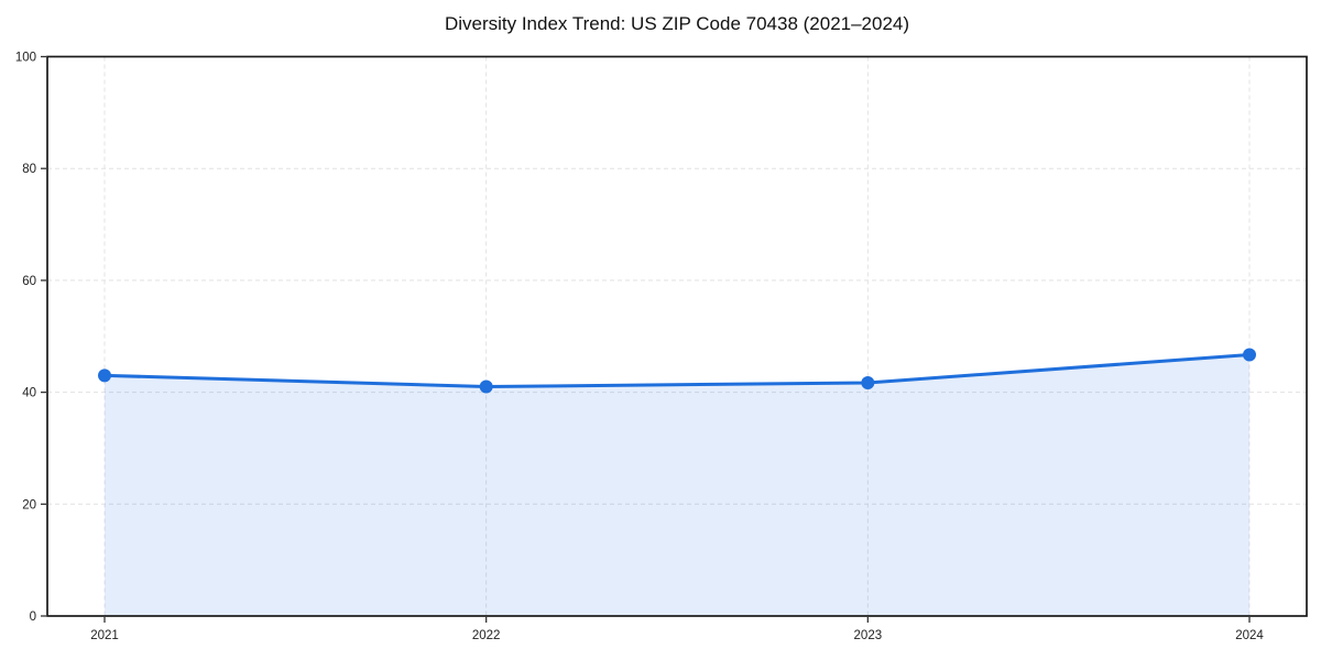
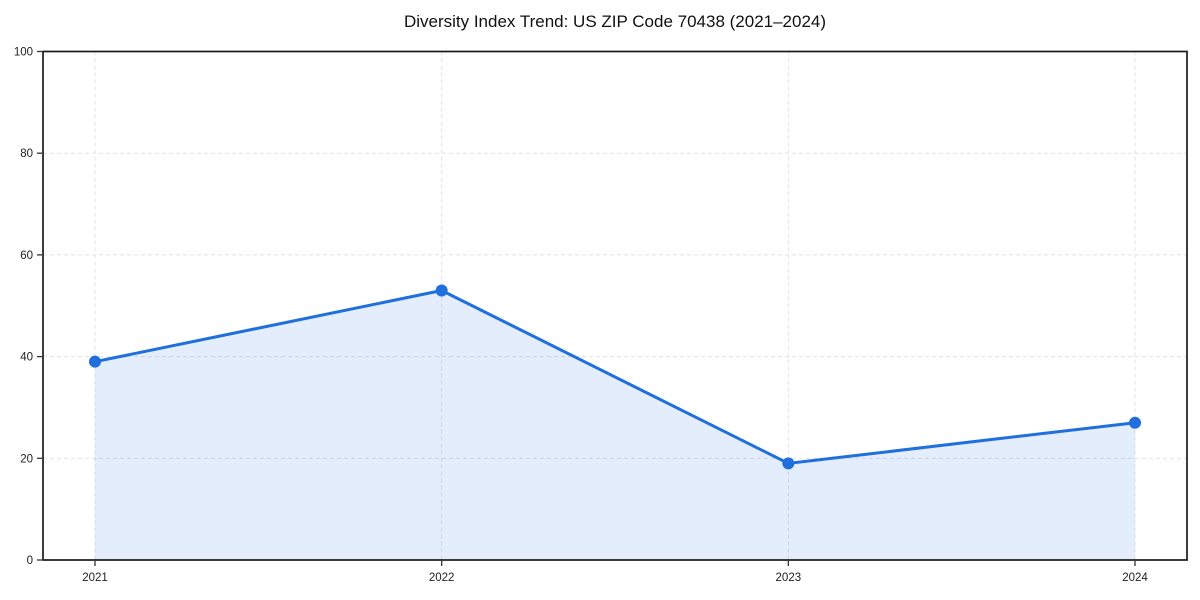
2021: 43 -> 39
2022: 41 -> 53
2023: 42 -> 19
2024: 47 -> 27
